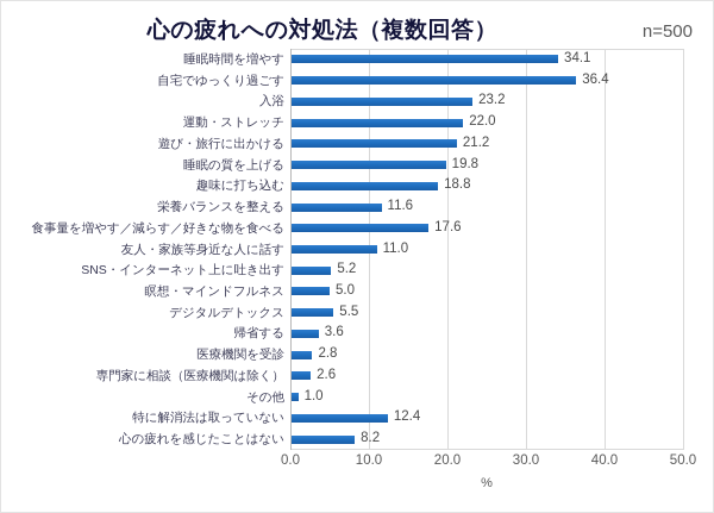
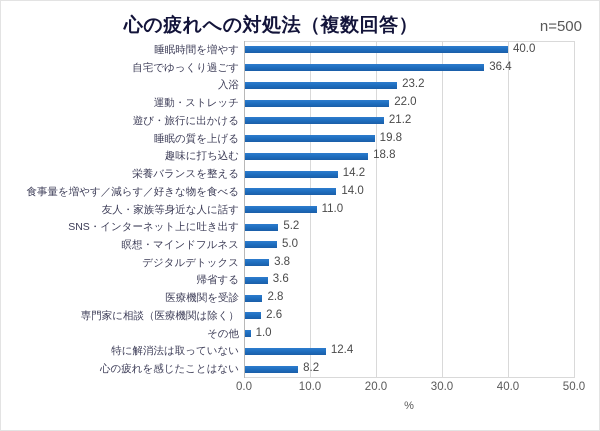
睡眠時間を増やす: 34.1 -> 40.0
栄養バランスを整える: 11.6 -> 14.2
食事量を増やす／減らす／好きな物を食べる: 17.6 -> 14.0
デジタルデトックス: 5.5 -> 3.8
